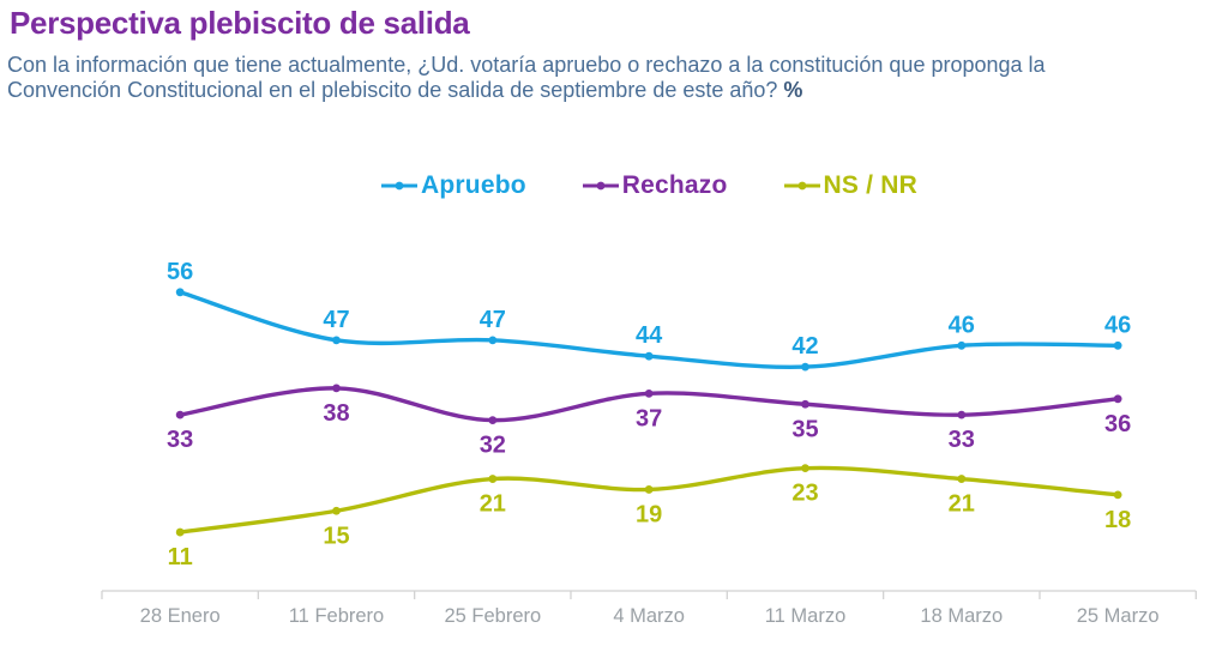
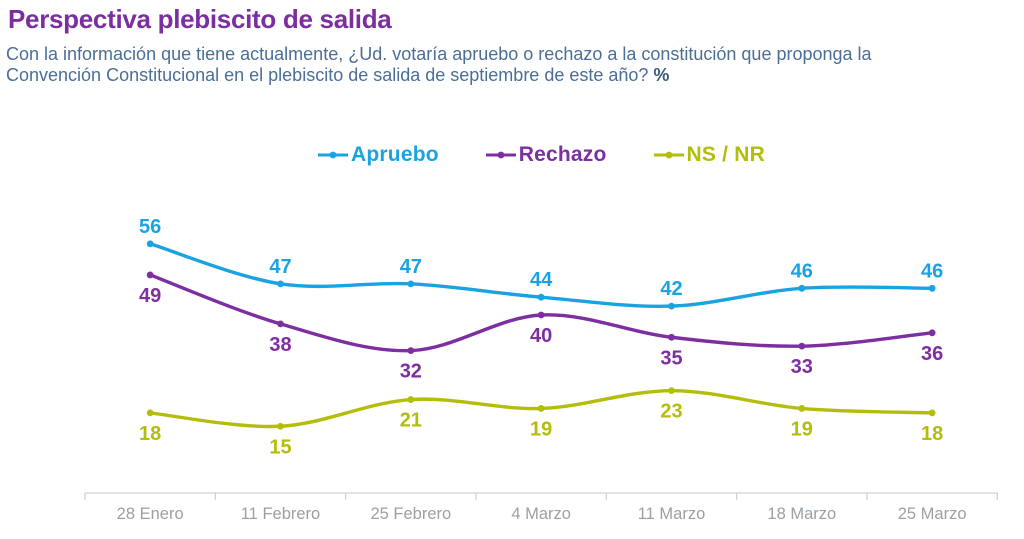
Rechazo/28 Enero: 33 -> 49
NS / NR/28 Enero: 11 -> 18
Rechazo/4 Marzo: 37 -> 40
NS / NR/18 Marzo: 21 -> 19
